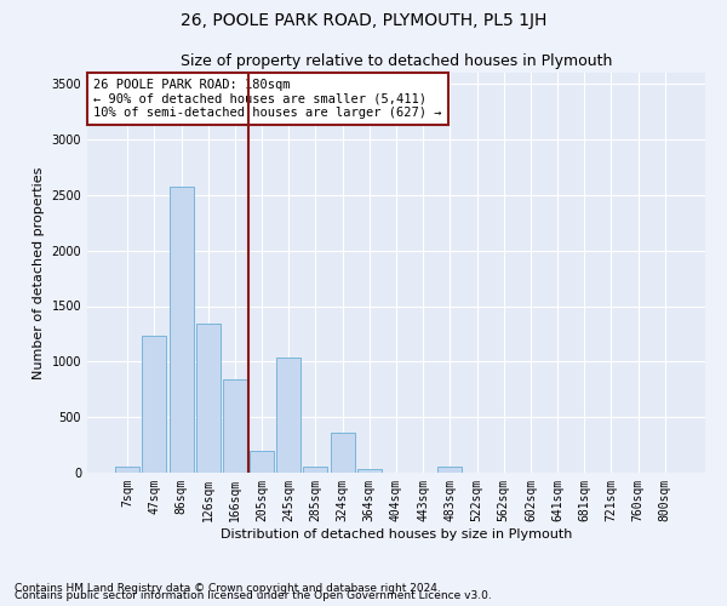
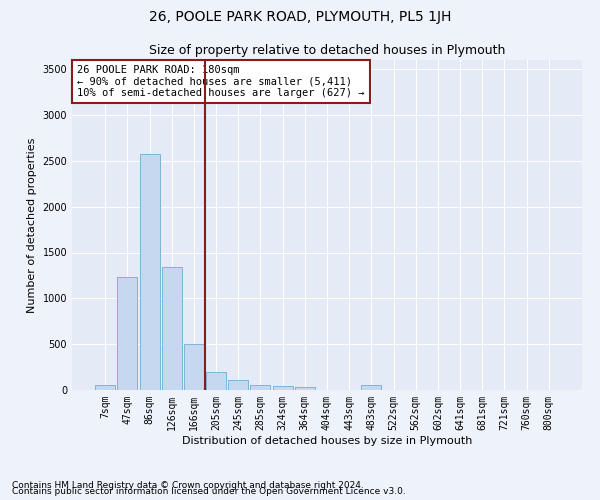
166sqm: 840 -> 500
245sqm: 1040 -> 110
324sqm: 360 -> 40
